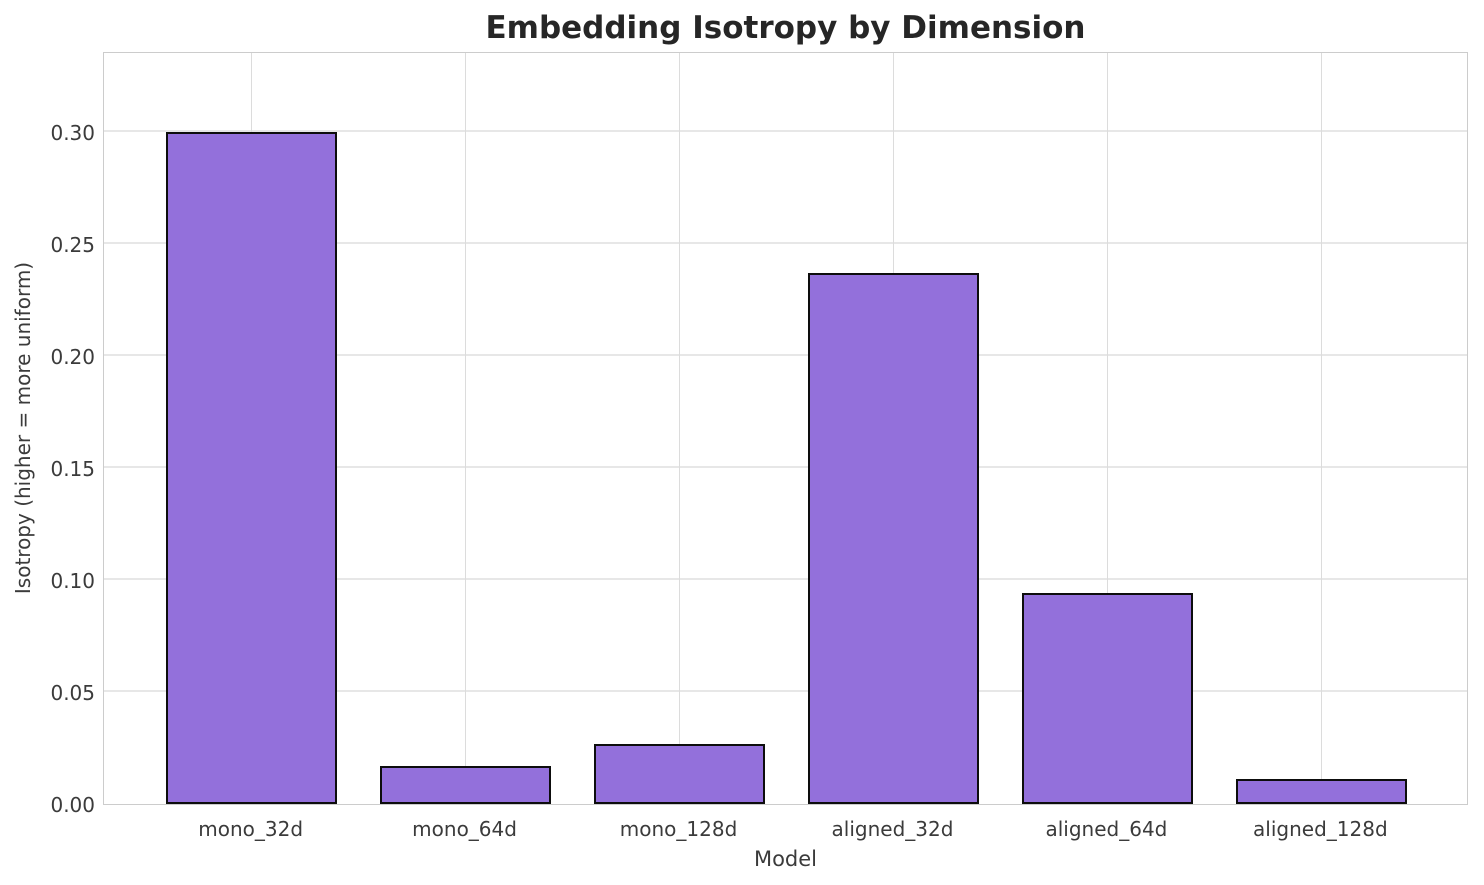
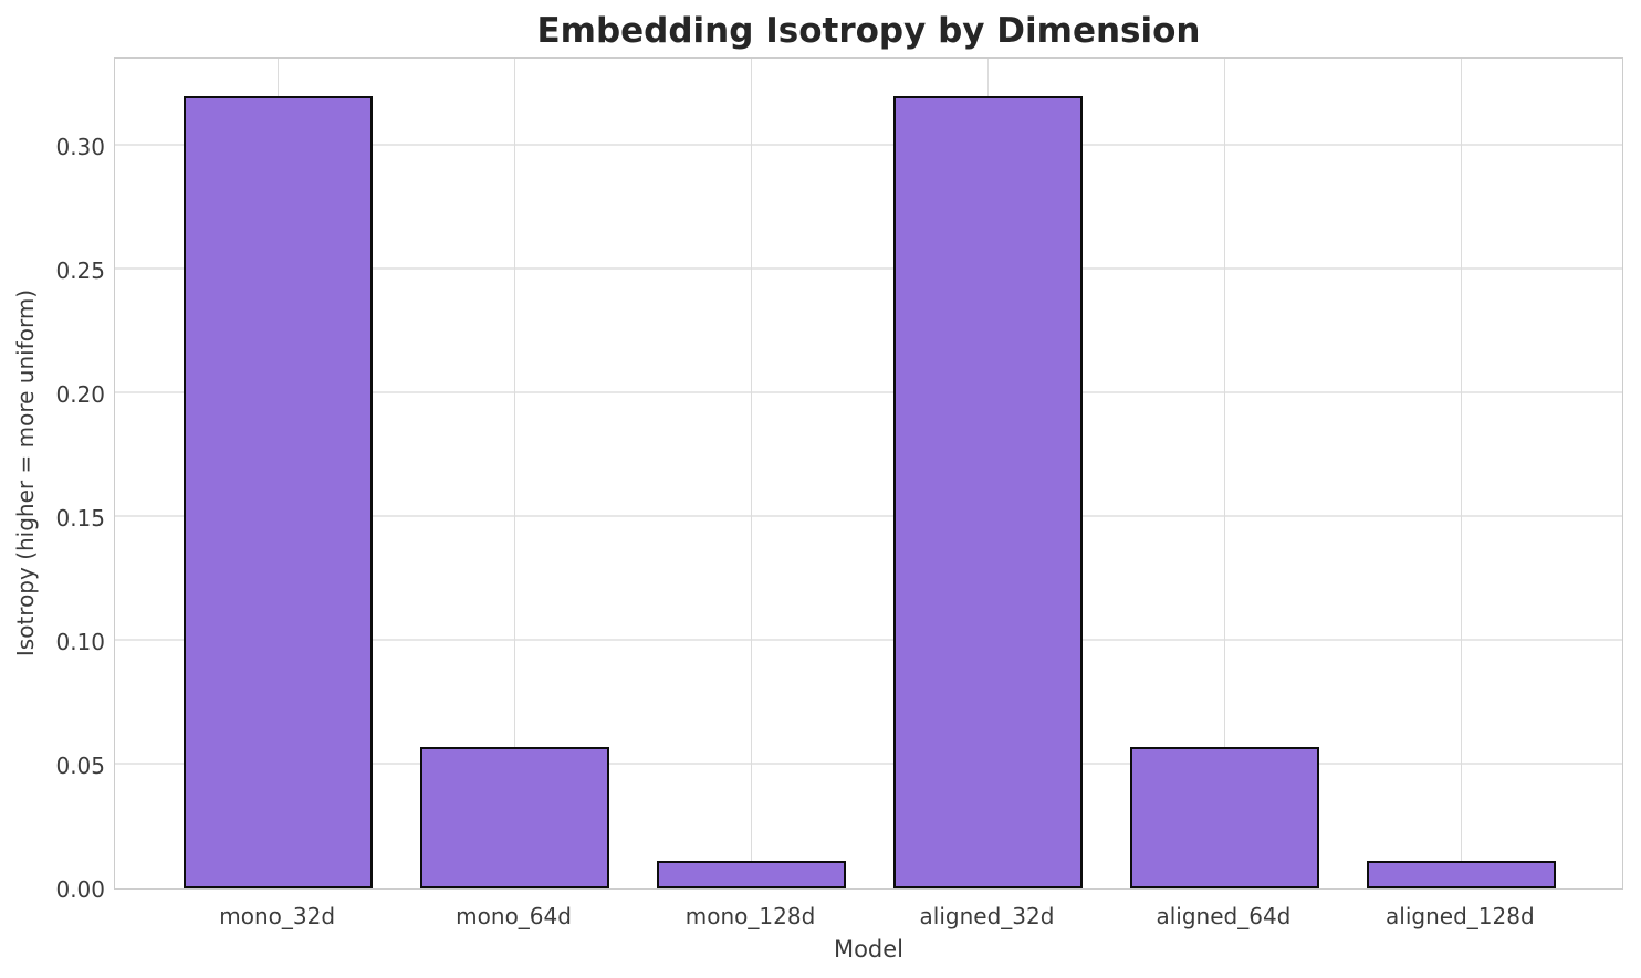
mono_32d: 0.300 -> 0.320
mono_64d: 0.017 -> 0.057
mono_128d: 0.027 -> 0.011
aligned_32d: 0.237 -> 0.320
aligned_64d: 0.094 -> 0.057
